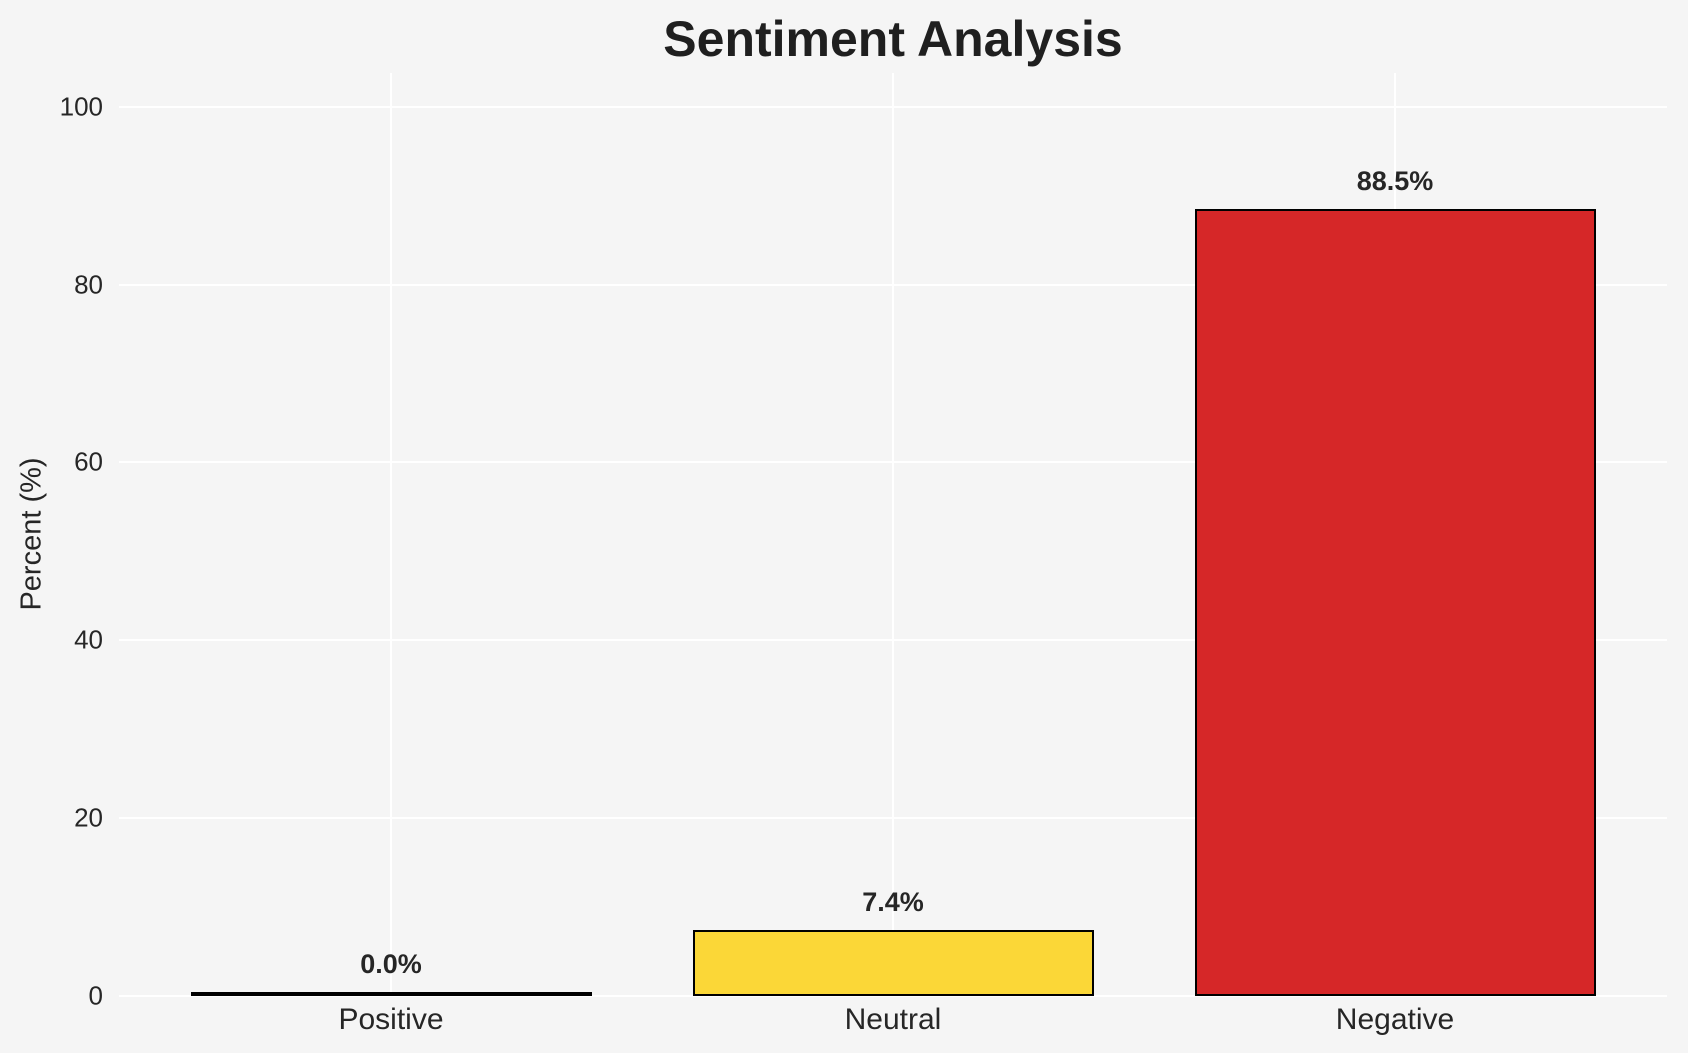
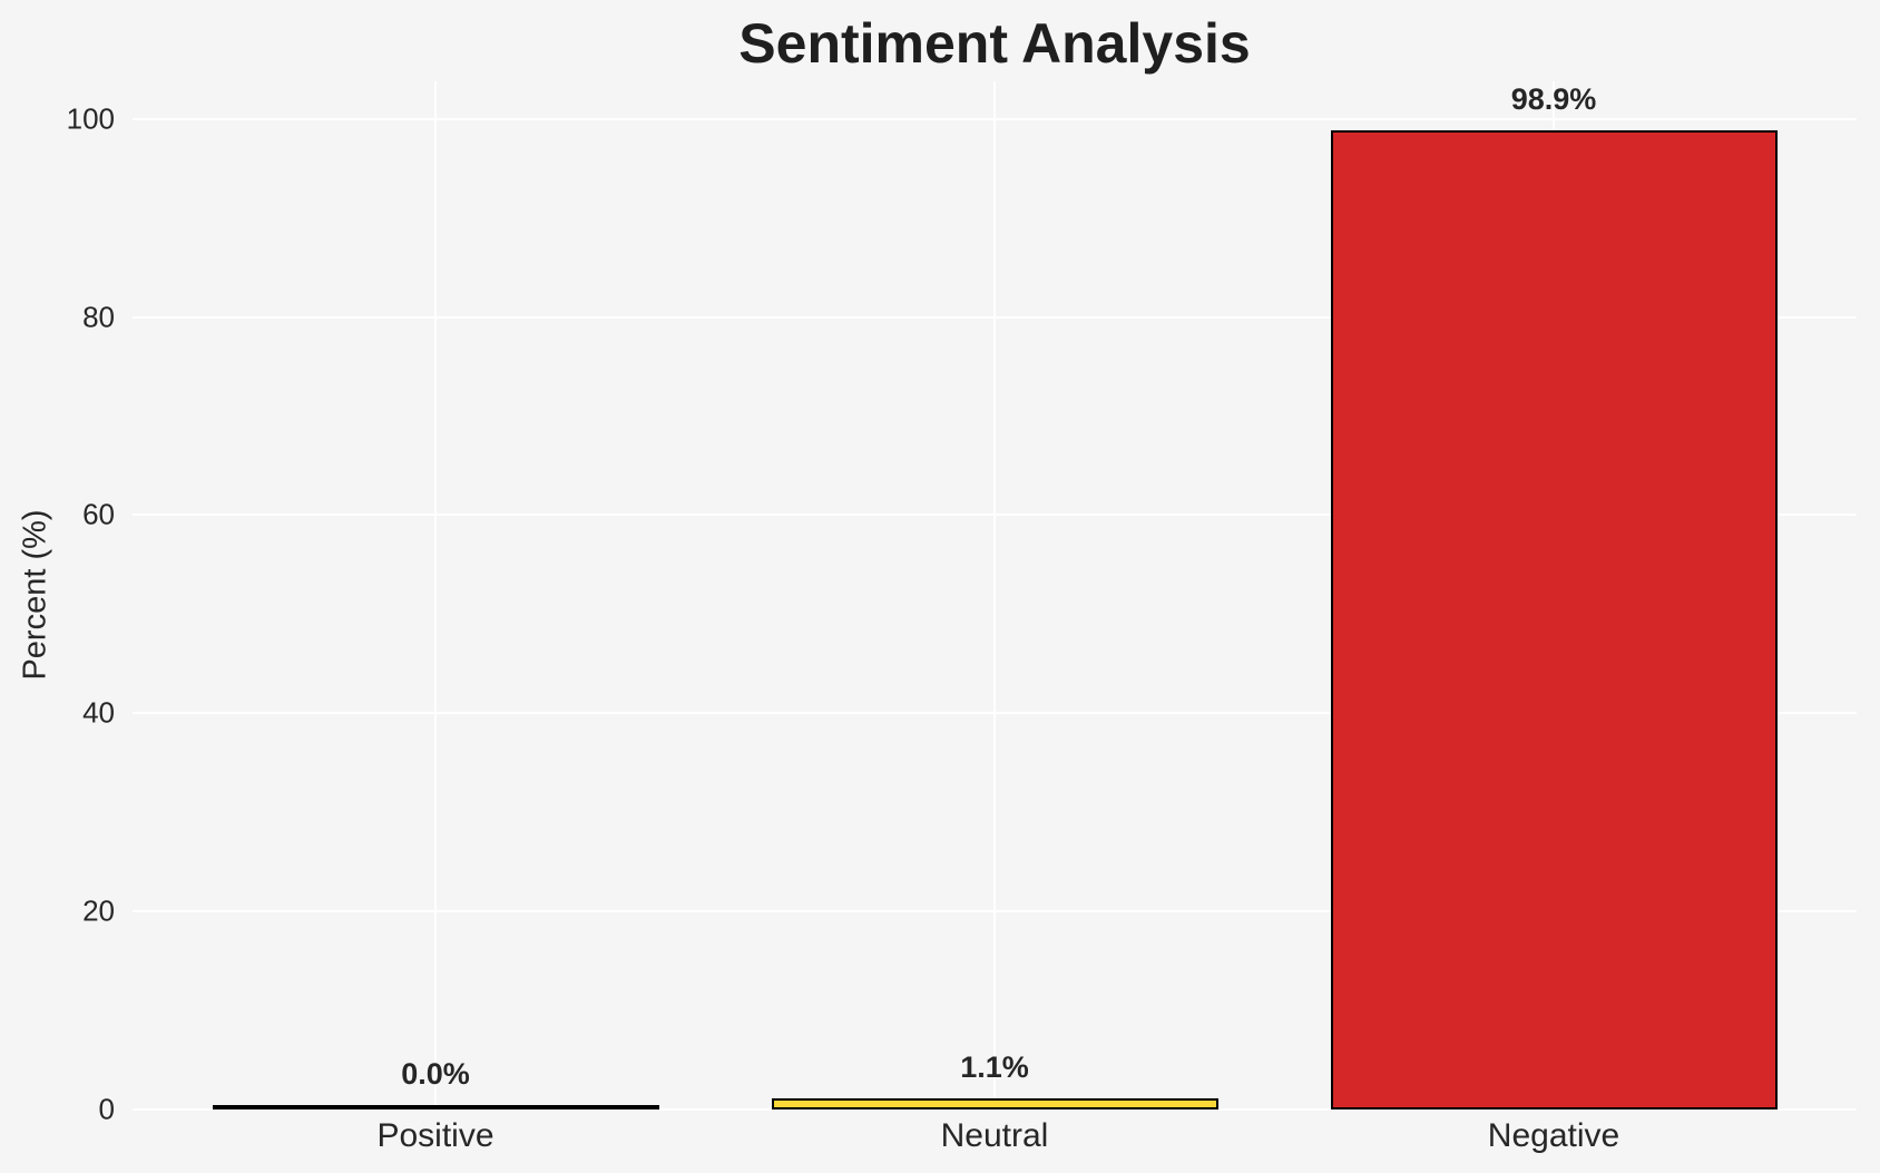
Neutral: 7.4% -> 1.1%
Negative: 88.5% -> 98.9%
